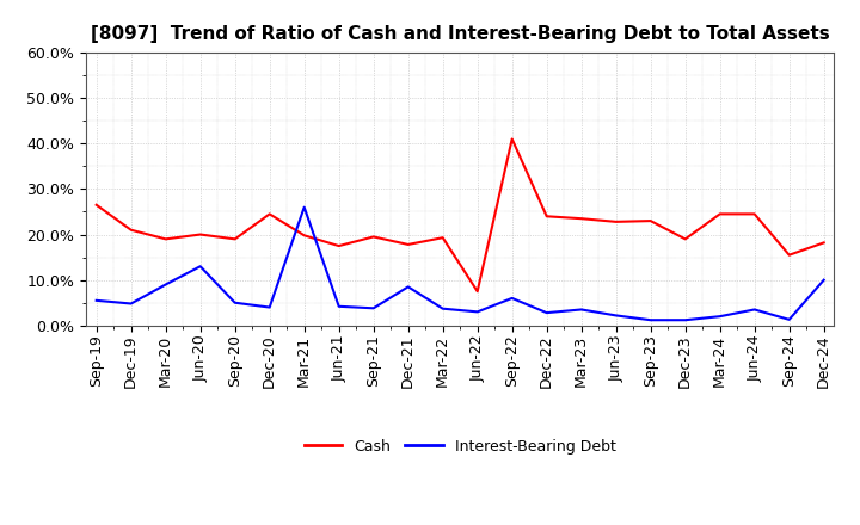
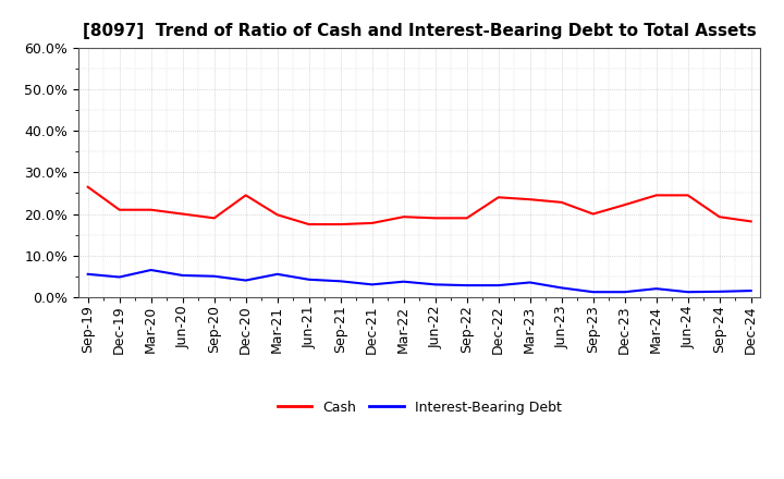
Cash/Mar-20: 19.0% -> 21.0%
Interest-Bearing Debt/Mar-20: 9.0% -> 6.5%
Interest-Bearing Debt/Jun-20: 13.0% -> 5.2%
Interest-Bearing Debt/Mar-21: 26.0% -> 5.5%
Cash/Sep-21: 19.5% -> 17.5%
Interest-Bearing Debt/Dec-21: 8.5% -> 3.0%
Cash/Jun-22: 7.5% -> 19.0%
Cash/Sep-22: 41.0% -> 19.0%
Interest-Bearing Debt/Sep-22: 6.0% -> 2.8%
Cash/Sep-23: 23.0% -> 20.0%
Cash/Dec-23: 19.0% -> 22.2%
Interest-Bearing Debt/Jun-24: 3.5% -> 1.2%
Cash/Sep-24: 15.5% -> 19.3%
Interest-Bearing Debt/Dec-24: 10.0% -> 1.5%
